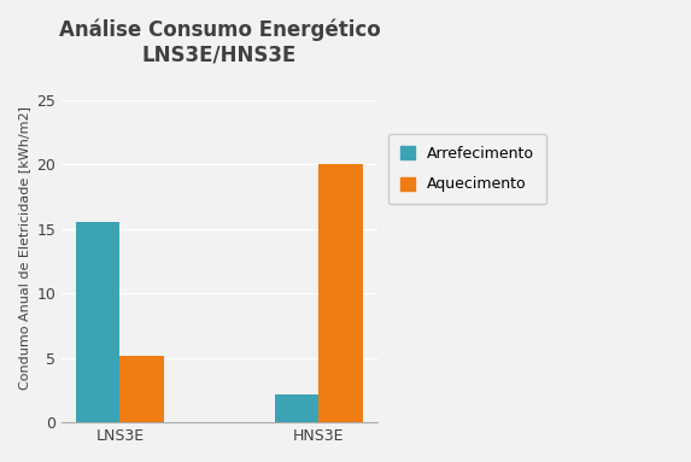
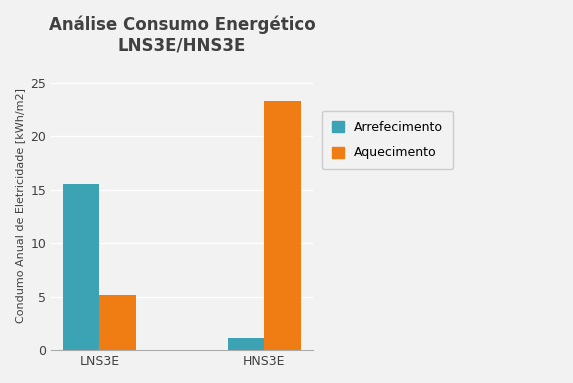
Arrefecimento/HNS3E: 2.2 -> 1.1
Aquecimento/HNS3E: 20.0 -> 23.3
